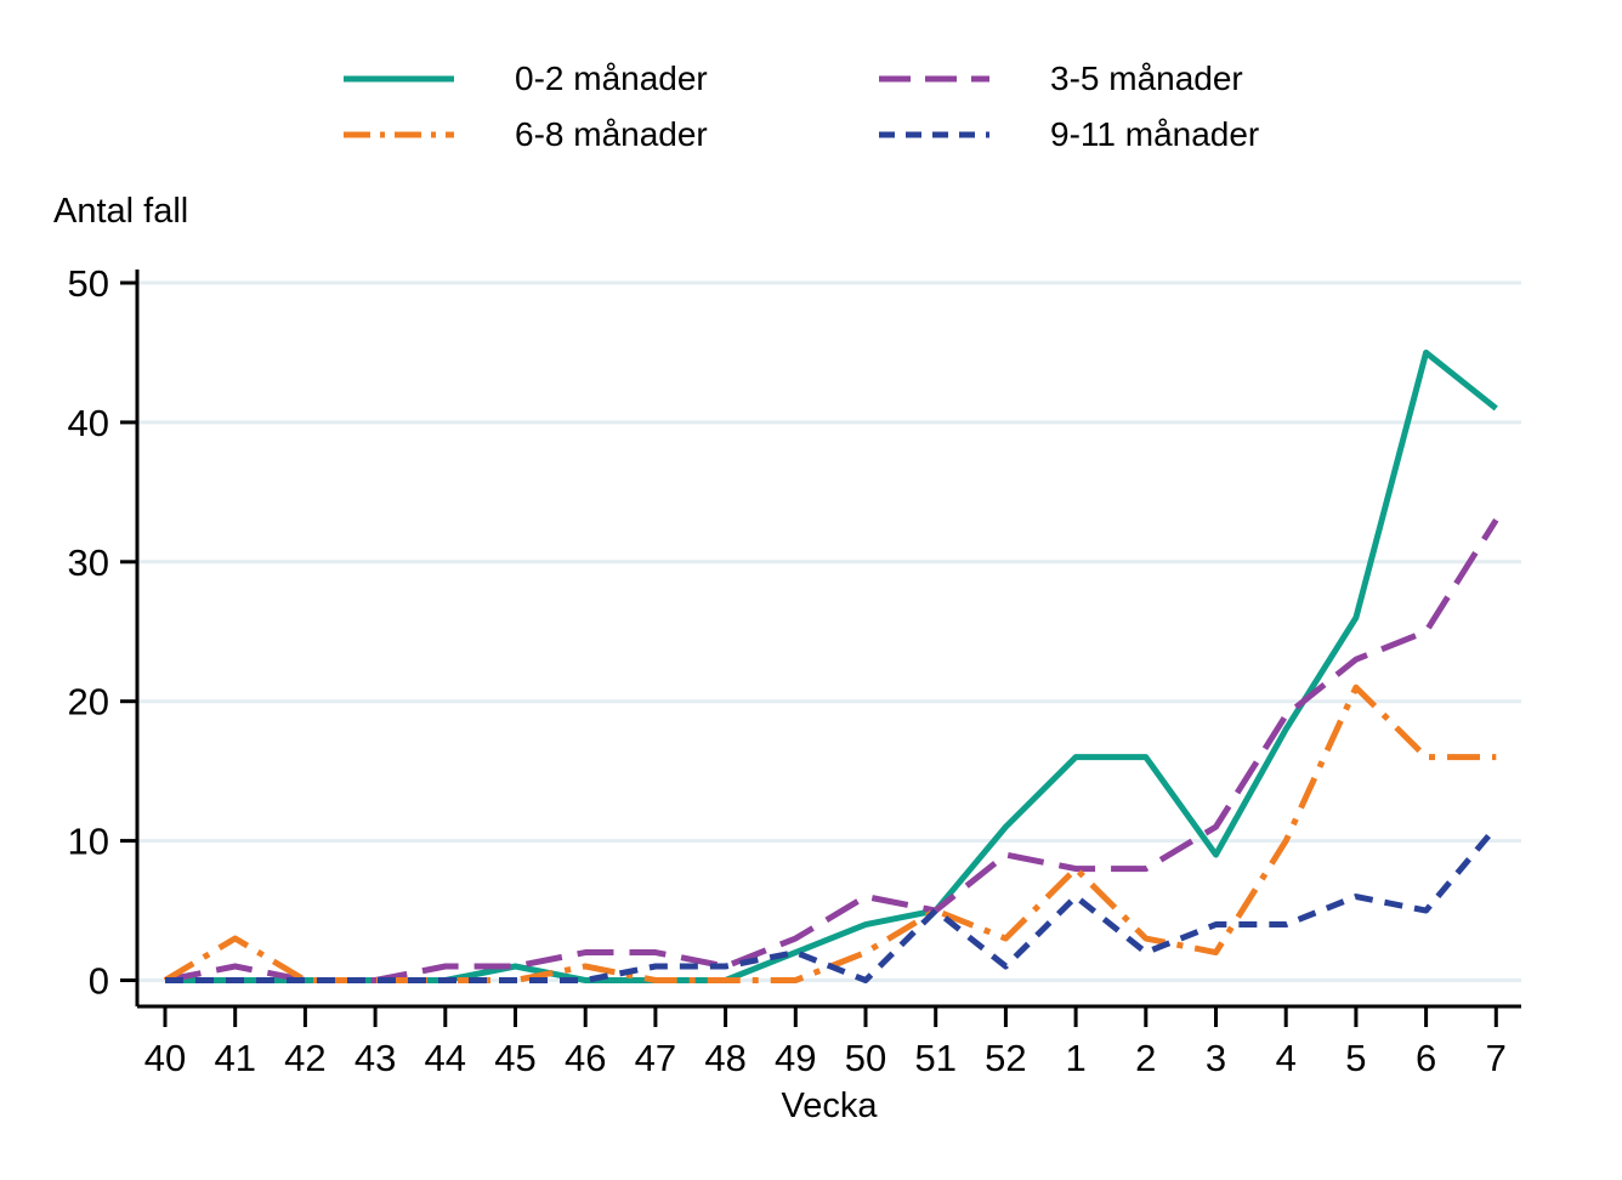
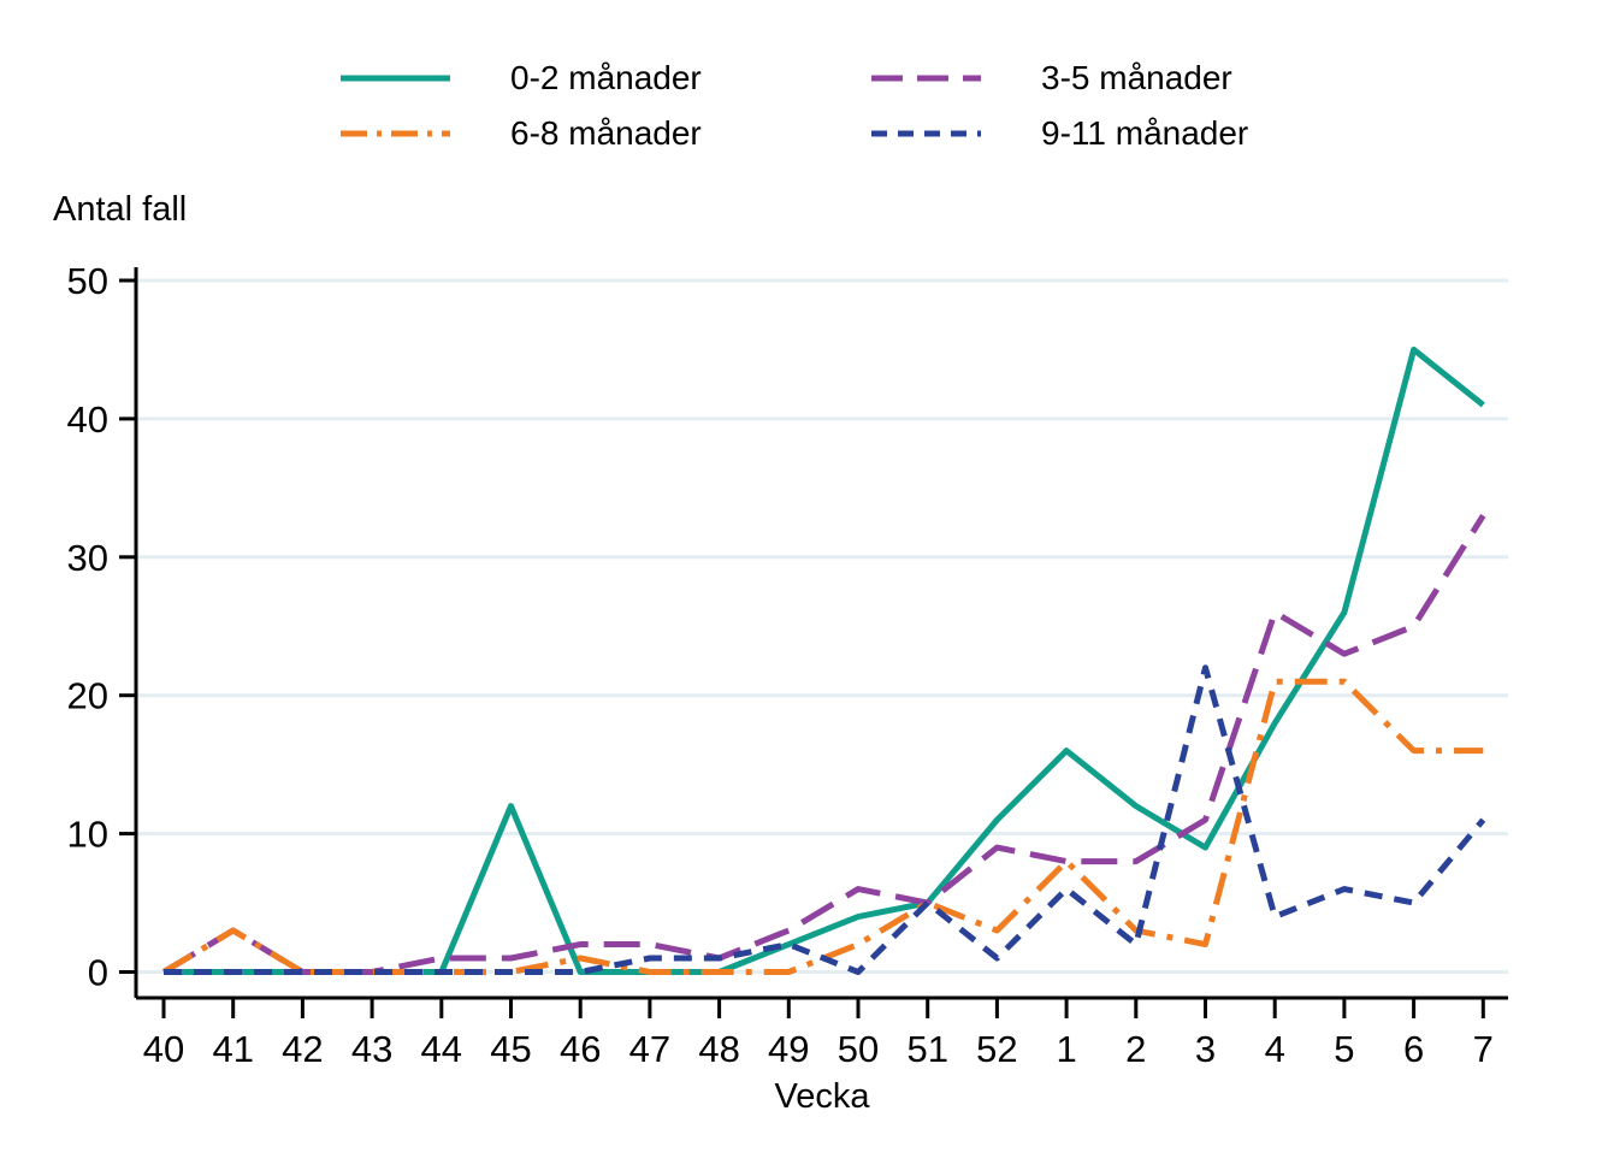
3-5 månader/41: 1 -> 3
0-2 månader/45: 1 -> 12
0-2 månader/2: 16 -> 12
9-11 månader/3: 4 -> 22
3-5 månader/4: 19 -> 26
6-8 månader/4: 10 -> 21
